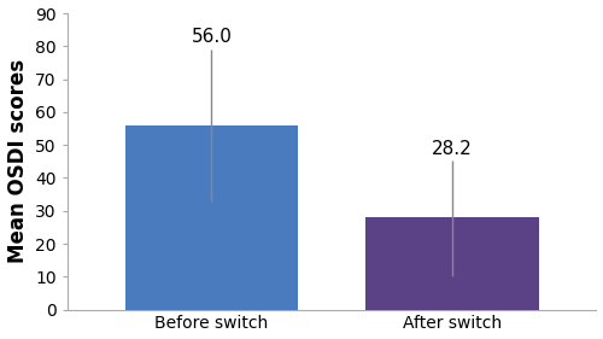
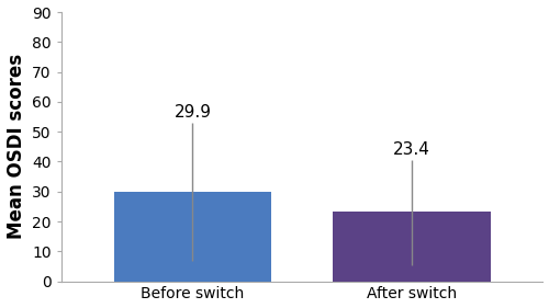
Before switch: 56.0 -> 29.9
After switch: 28.2 -> 23.4
